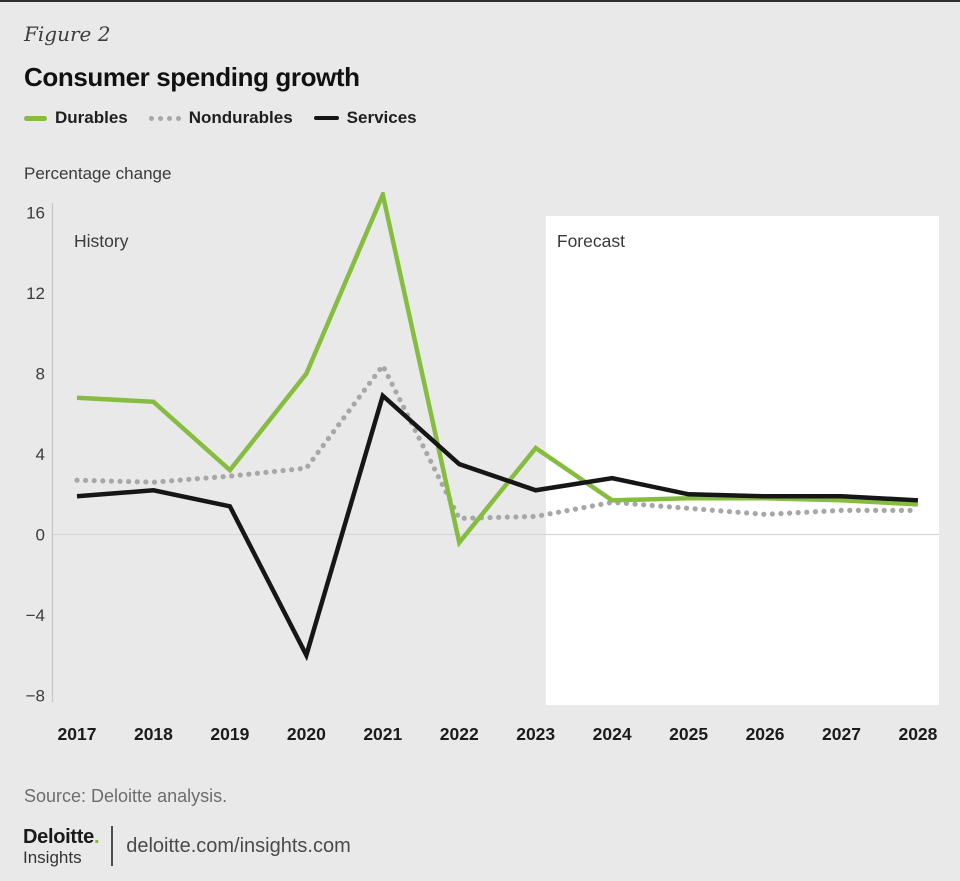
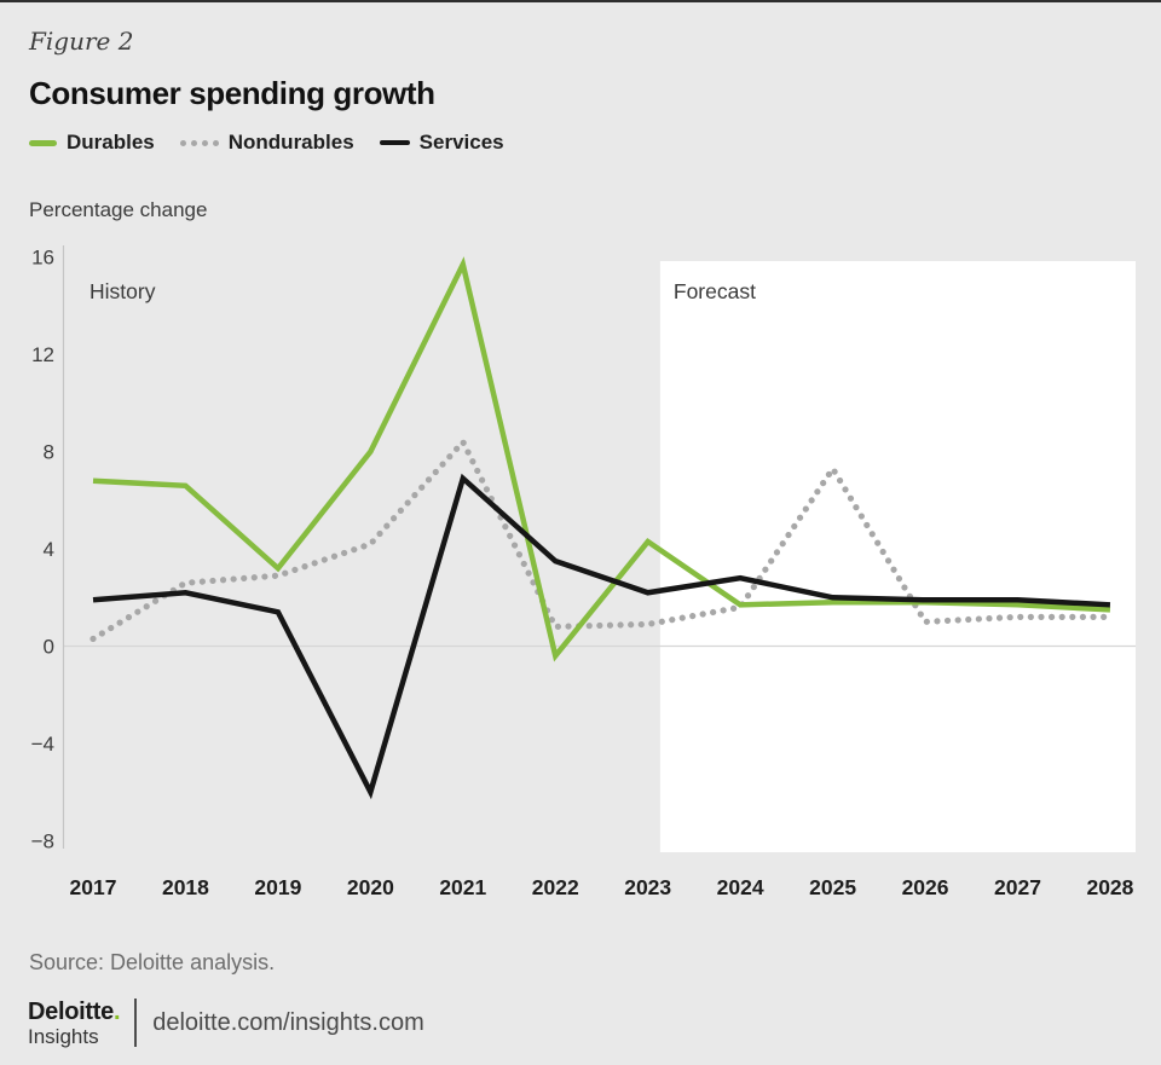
Nondurables/2017: 2.7 -> 0.3
Nondurables/2020: 3.3 -> 4.2
Durables/2021: 16.9 -> 15.7
Nondurables/2025: 1.3 -> 7.3
